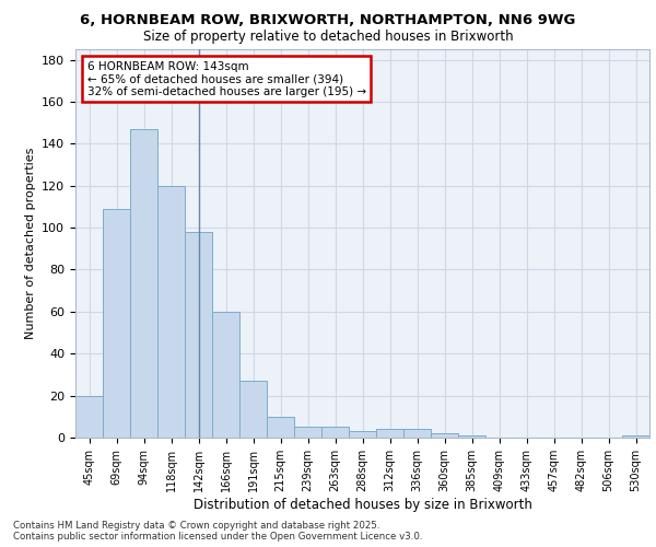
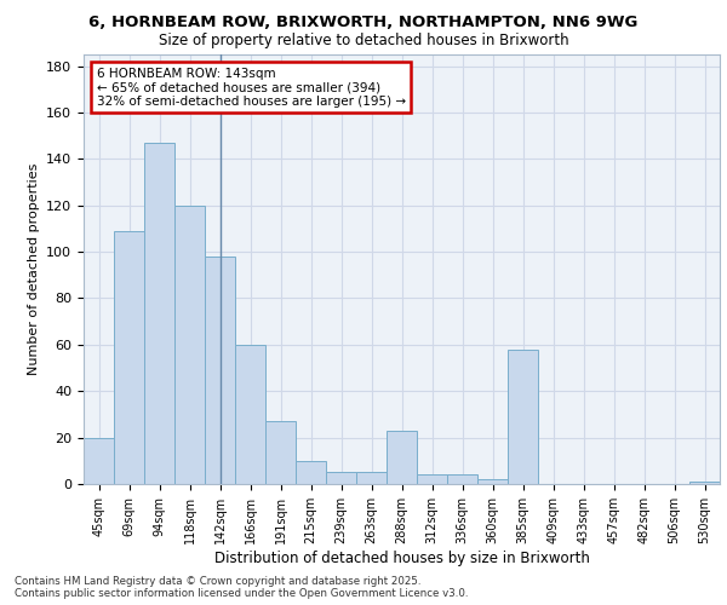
288sqm: 3 -> 23
385sqm: 1 -> 58
